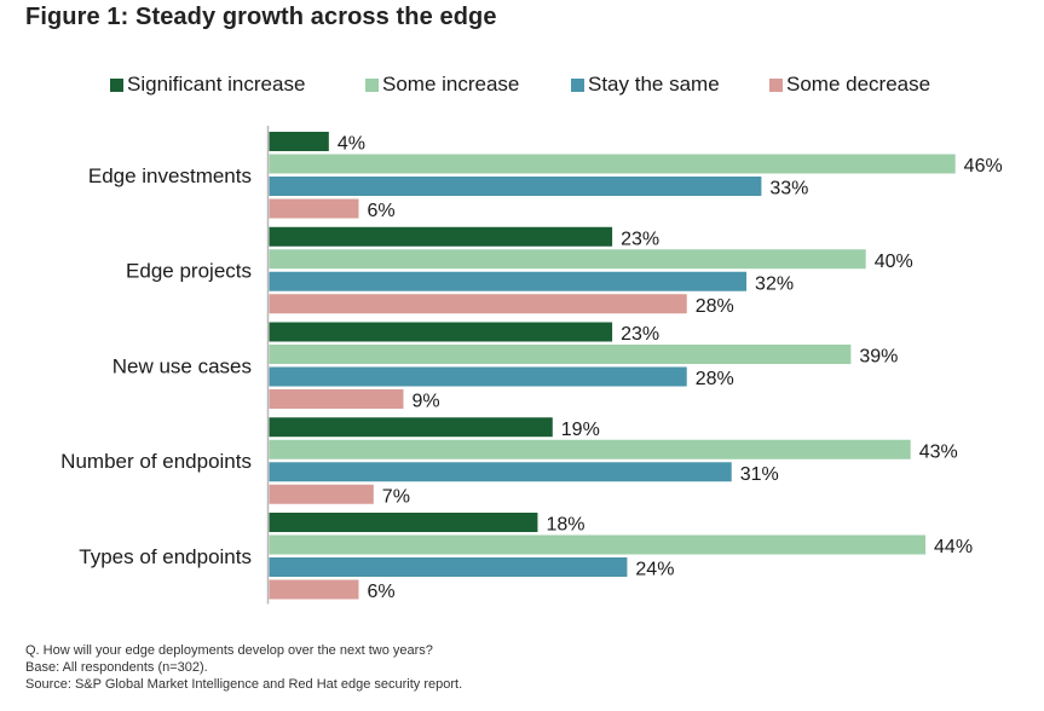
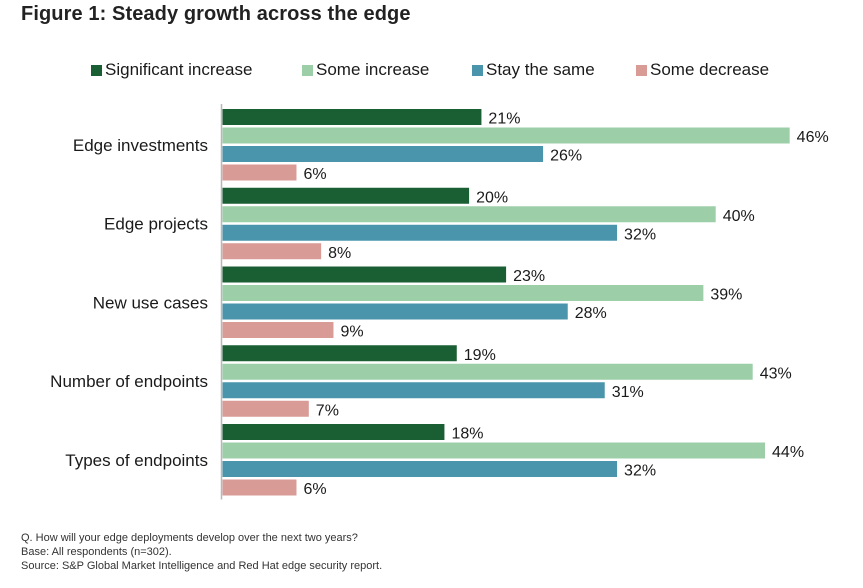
Significant increase/Edge investments: 4% -> 21%
Stay the same/Edge investments: 33% -> 26%
Significant increase/Edge projects: 23% -> 20%
Some decrease/Edge projects: 28% -> 8%
Stay the same/Types of endpoints: 24% -> 32%
